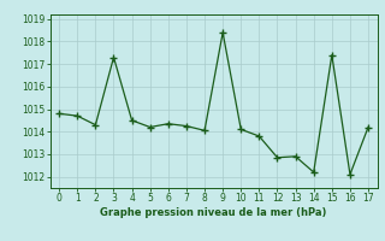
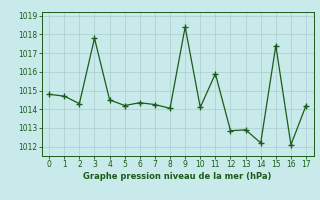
3: 1017.3 -> 1017.8
11: 1013.8 -> 1015.9
